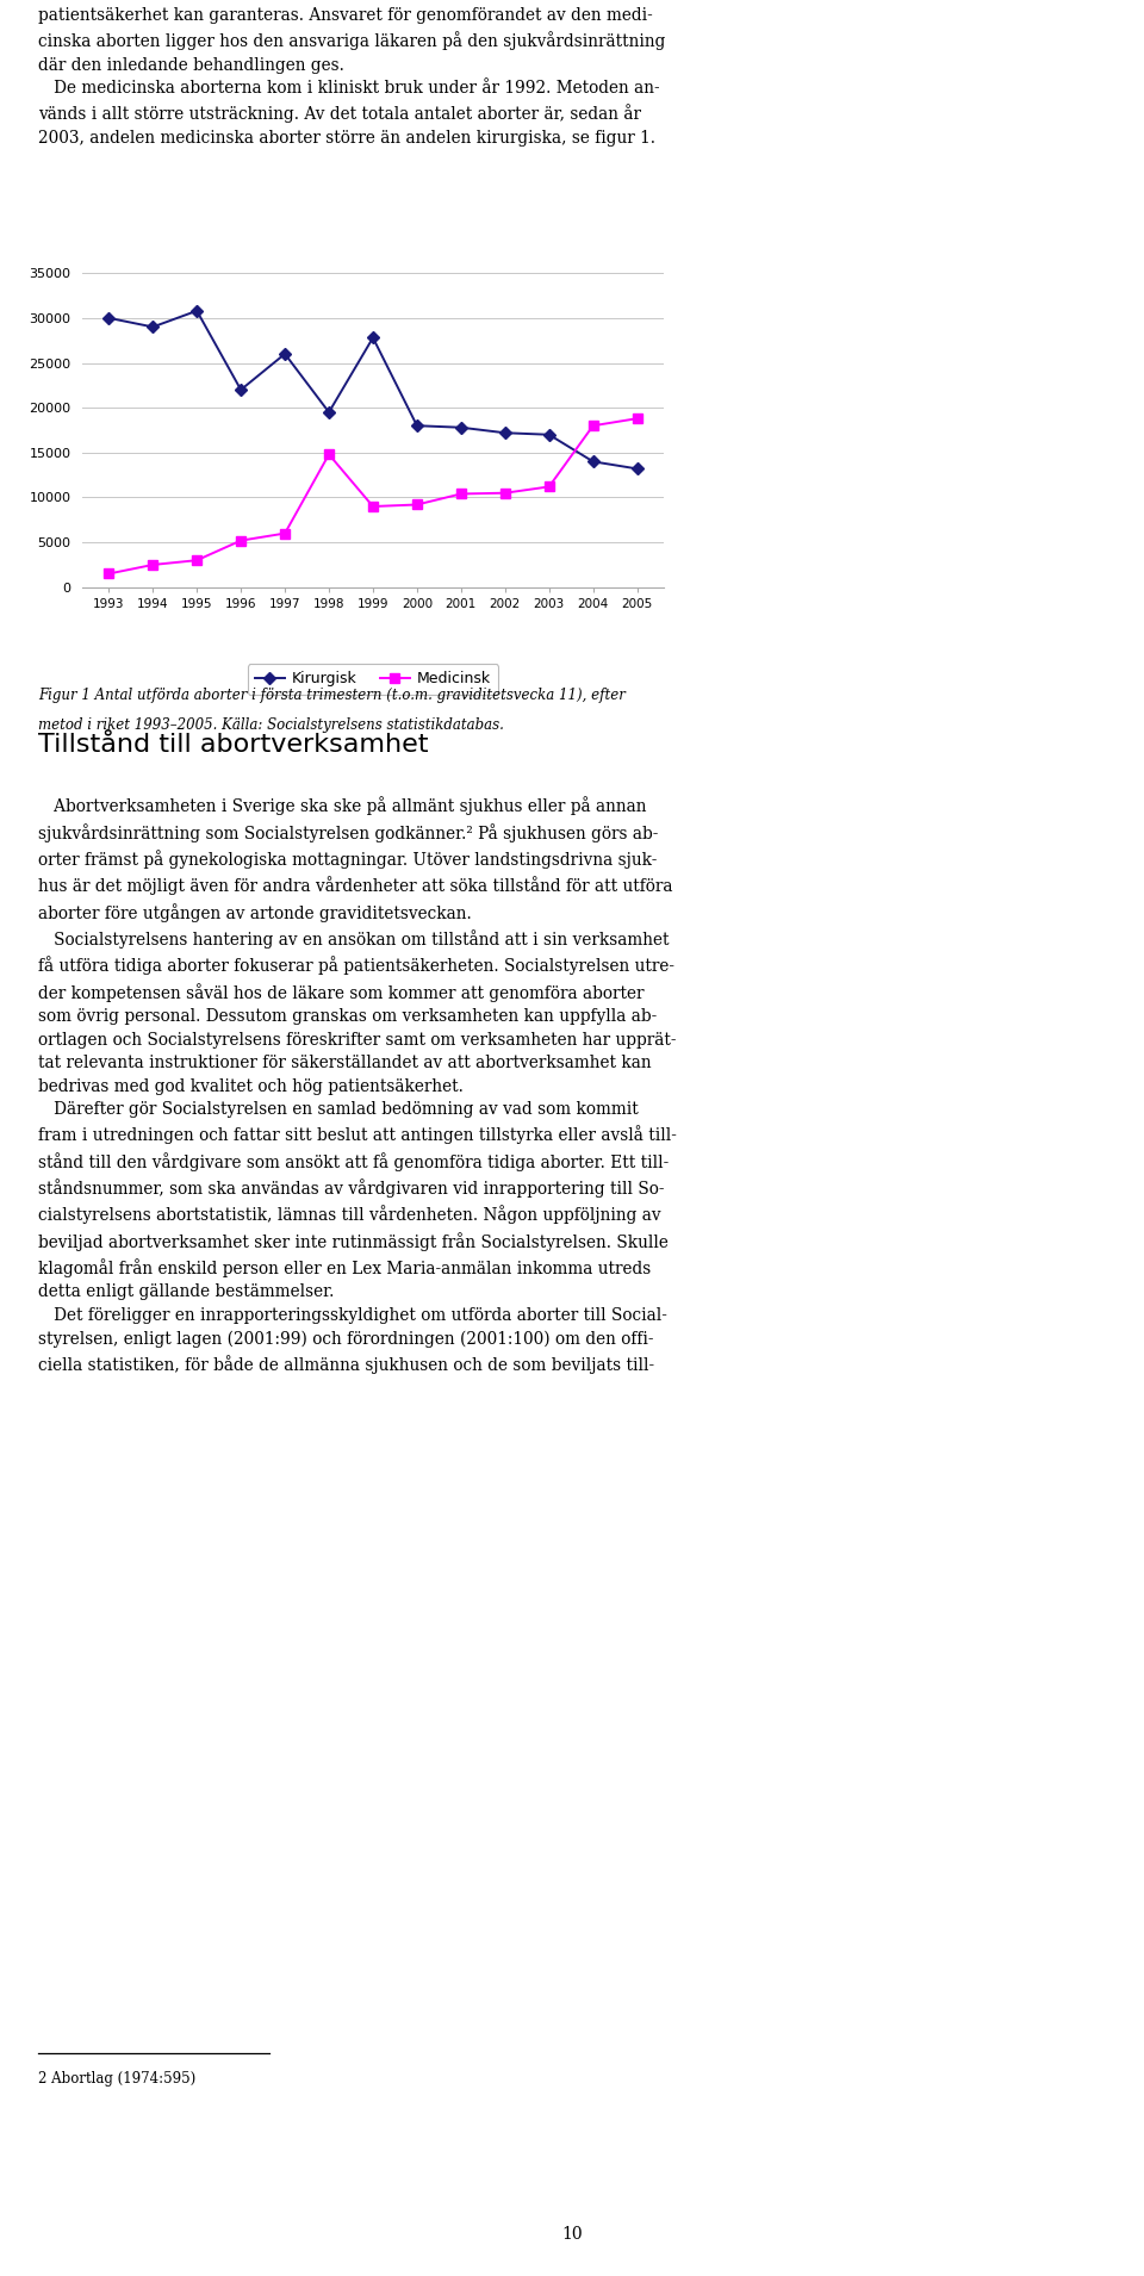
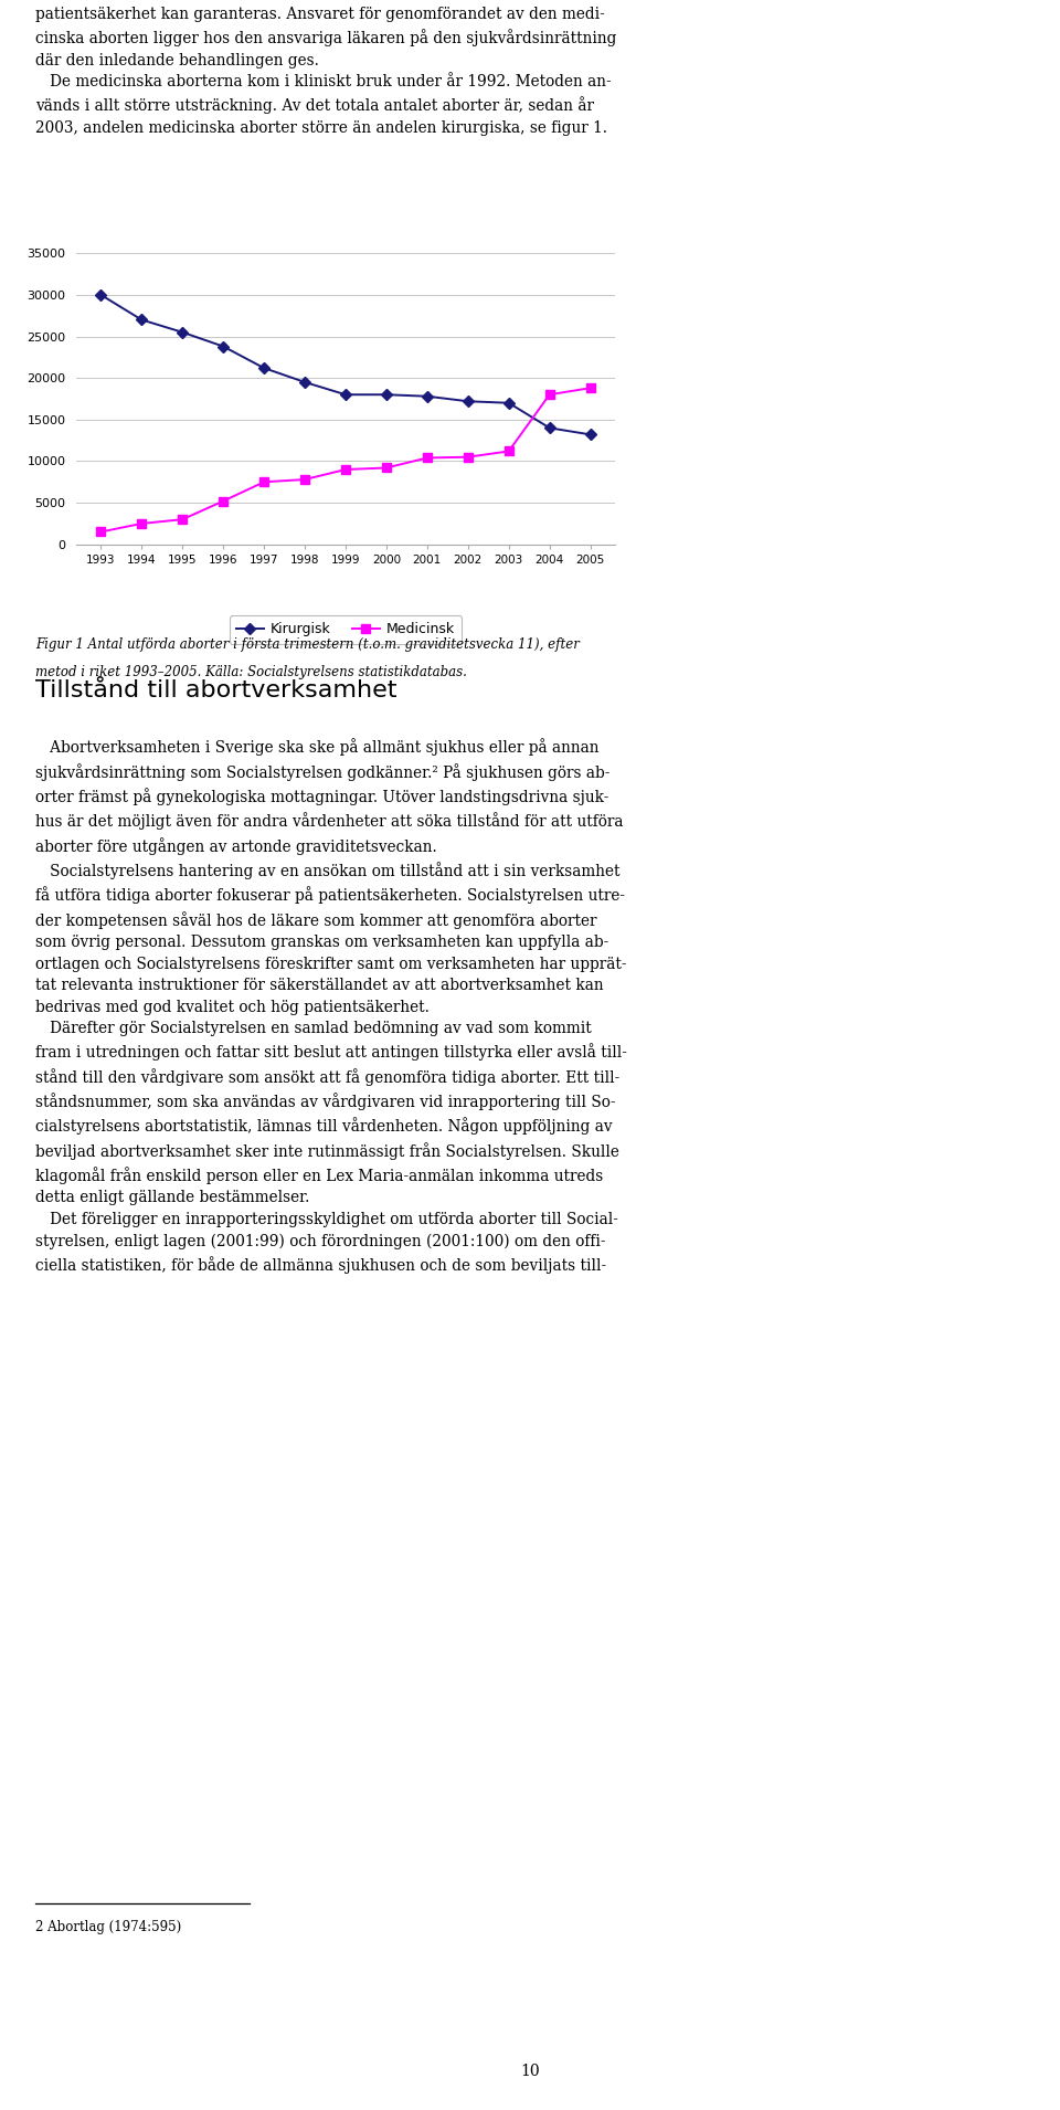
Kirurgisk/1994: 29000 -> 27000
Kirurgisk/1995: 30800 -> 25500
Kirurgisk/1996: 22000 -> 23800
Kirurgisk/1997: 26000 -> 21200
Medicinsk/1997: 6000 -> 7500
Medicinsk/1998: 14800 -> 7800
Kirurgisk/1999: 27800 -> 18000
